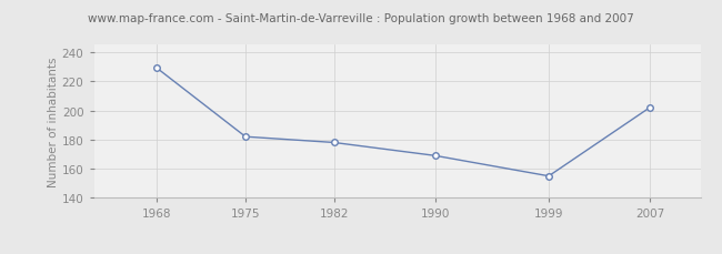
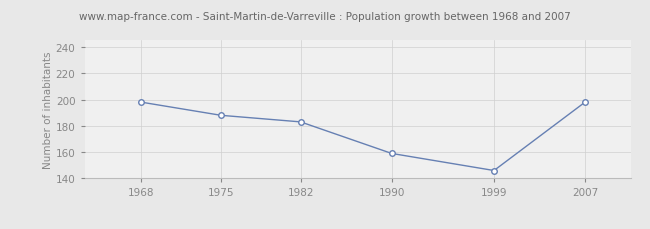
1968: 229 -> 198
1975: 182 -> 188
1982: 178 -> 183
1990: 169 -> 159
1999: 155 -> 146
2007: 202 -> 198
